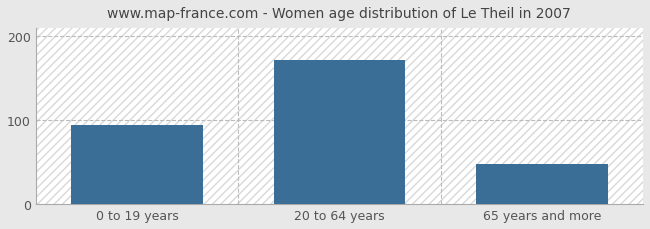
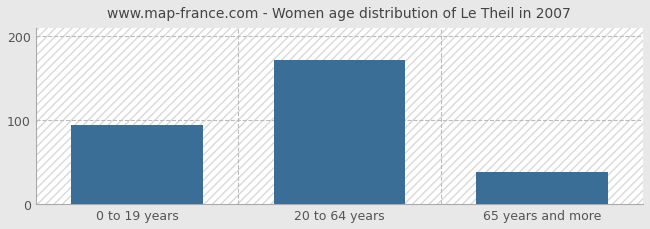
65 years and more: 48 -> 38
